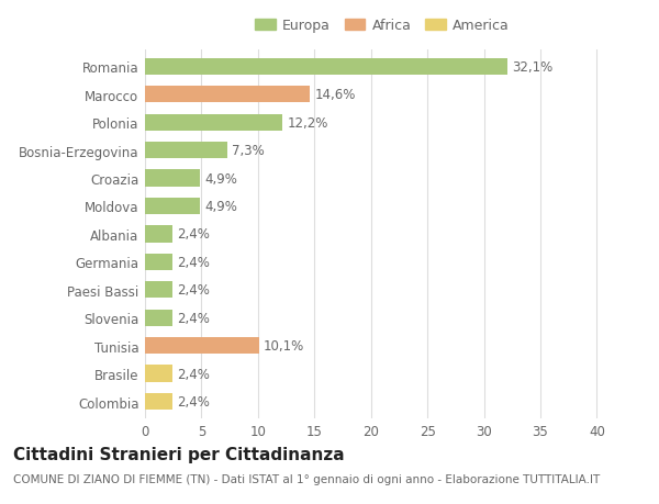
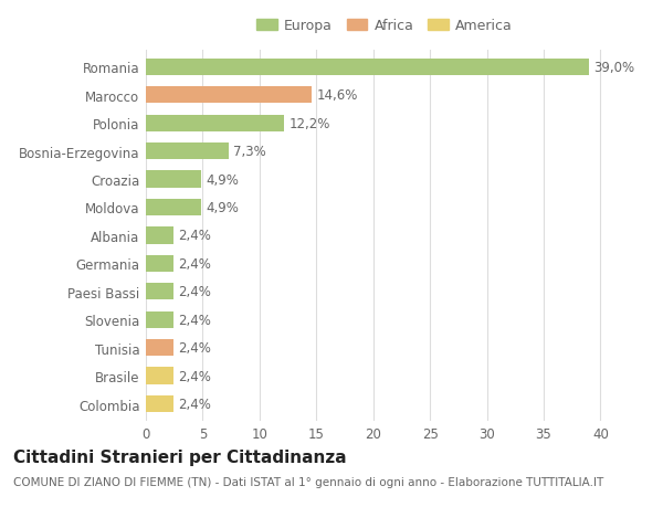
Romania: 32,1% -> 39,0%
Tunisia: 10,1% -> 2,4%
